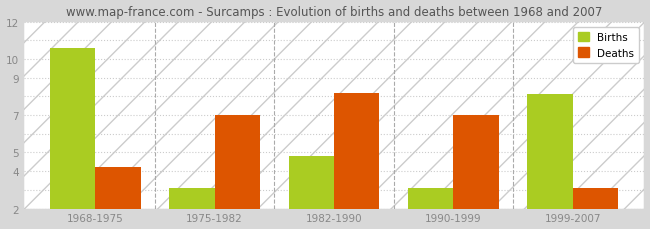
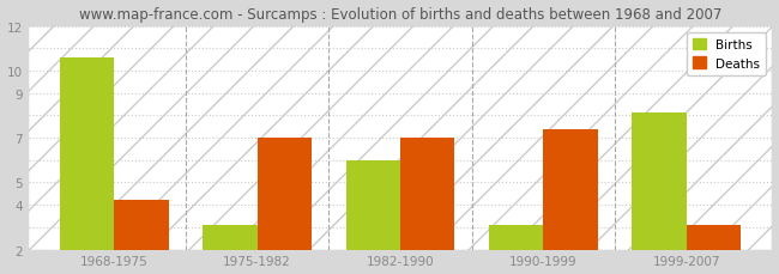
Births/1982-1990: 4.8 -> 6.0
Deaths/1982-1990: 8.2 -> 7.0
Deaths/1990-1999: 7.0 -> 7.4
